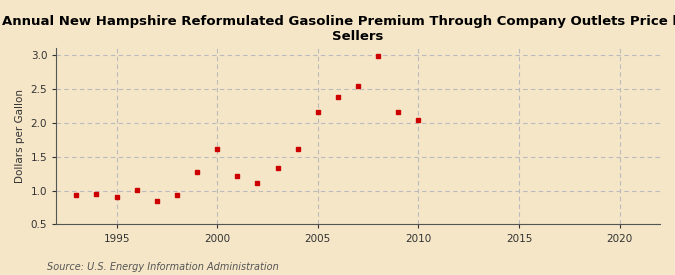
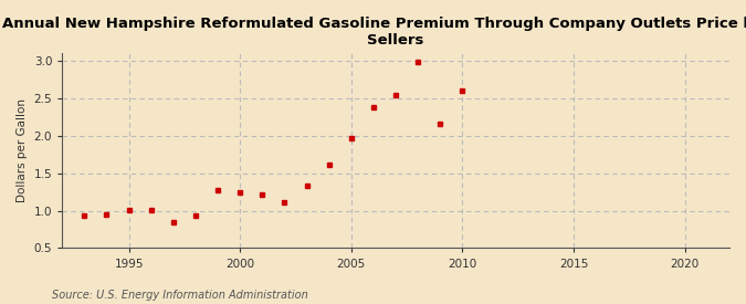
1995: 0.90 -> 1.01
2000: 1.62 -> 1.25
2005: 2.16 -> 1.97
2010: 2.04 -> 2.60
